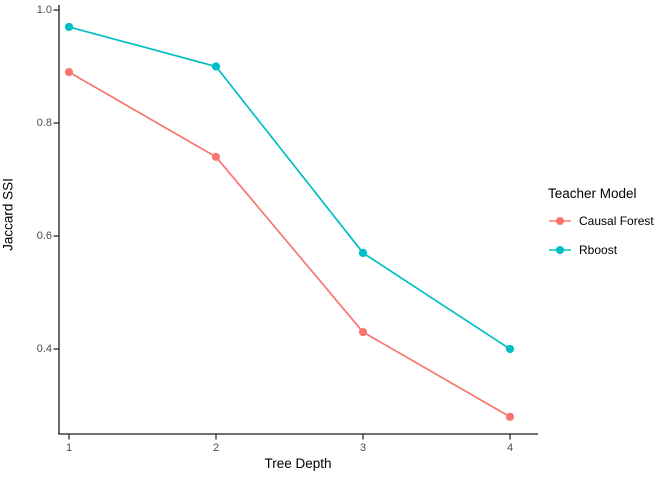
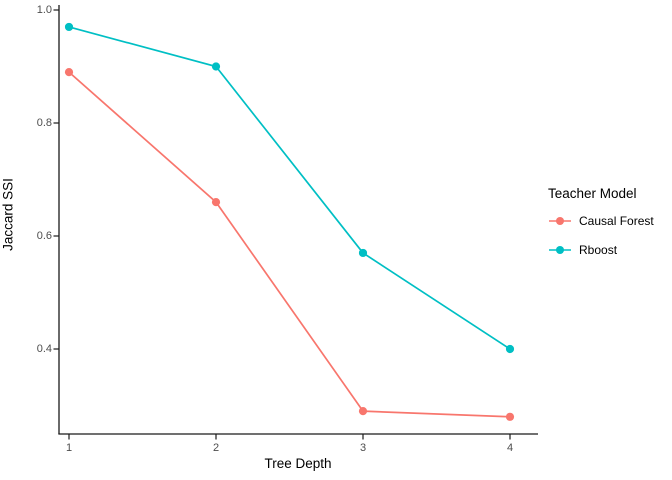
Causal Forest/2: 0.74 -> 0.66
Causal Forest/3: 0.43 -> 0.29
